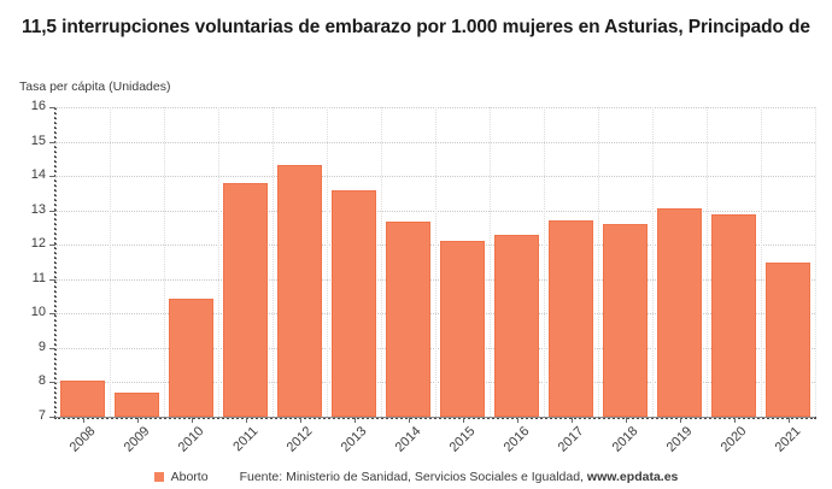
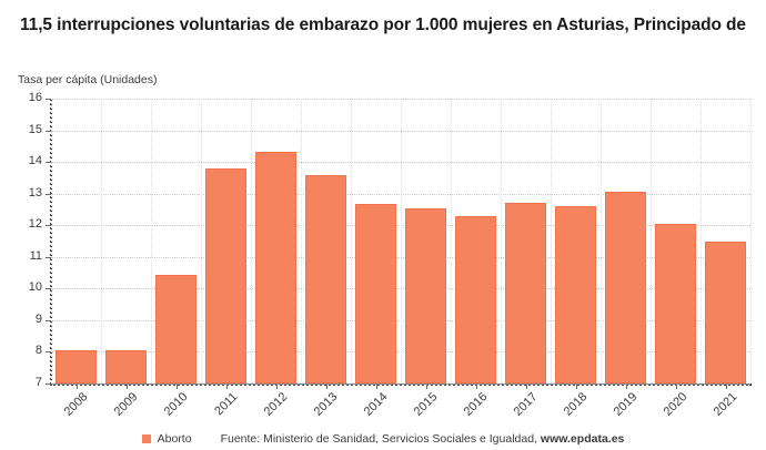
2009: 7.7 -> 8.1
2015: 12.1 -> 12.5
2020: 12.9 -> 12.1
